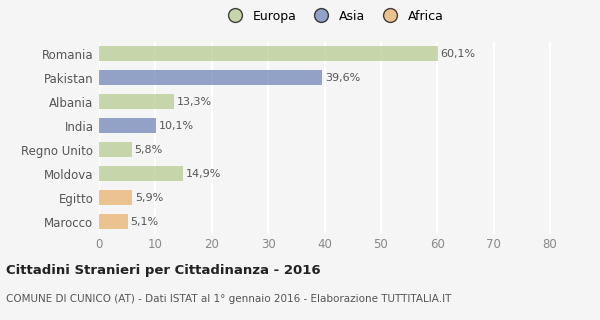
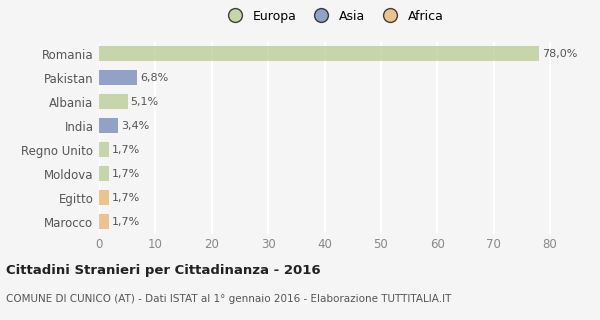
Romania: 60,1% -> 78,0%
Pakistan: 39,6% -> 6,8%
Albania: 13,3% -> 5,1%
India: 10,1% -> 3,4%
Regno Unito: 5,8% -> 1,7%
Moldova: 14,9% -> 1,7%
Egitto: 5,9% -> 1,7%
Marocco: 5,1% -> 1,7%
